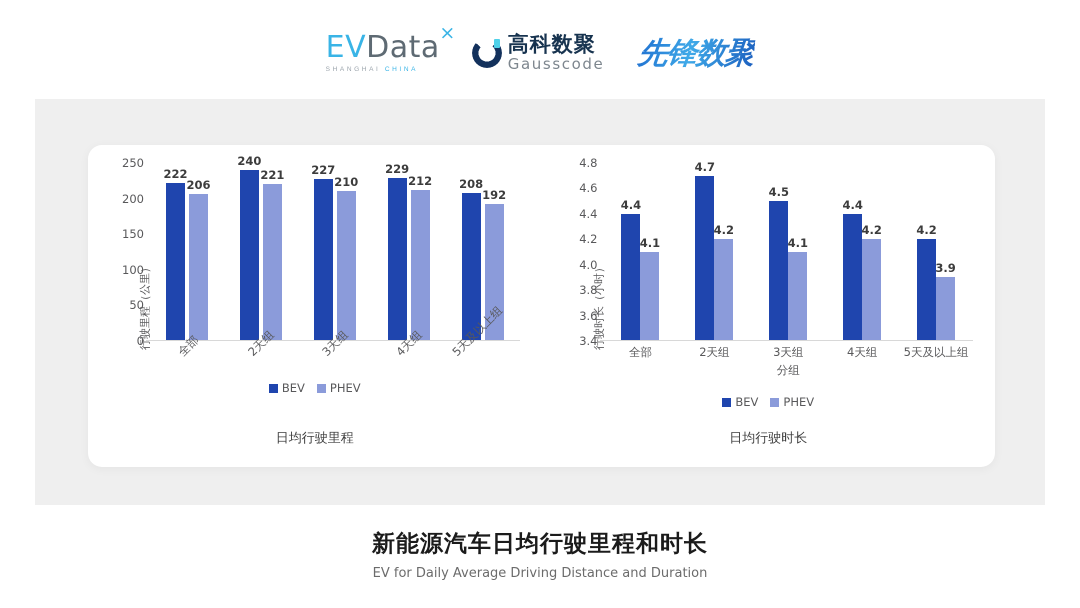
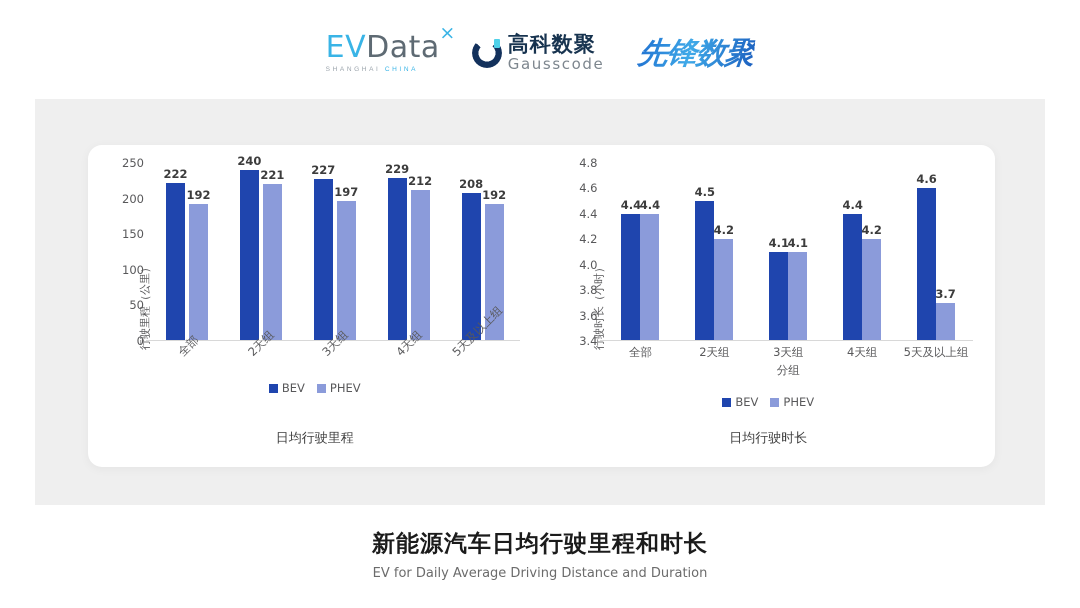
日均行驶里程/PHEV/全部: 206 -> 192
日均行驶里程/PHEV/3天组: 210 -> 197
日均行驶时长/PHEV/全部: 4.1 -> 4.4
日均行驶时长/BEV/2天组: 4.7 -> 4.5
日均行驶时长/BEV/3天组: 4.5 -> 4.1
日均行驶时长/BEV/5天及以上组: 4.2 -> 4.6
日均行驶时长/PHEV/5天及以上组: 3.9 -> 3.7
